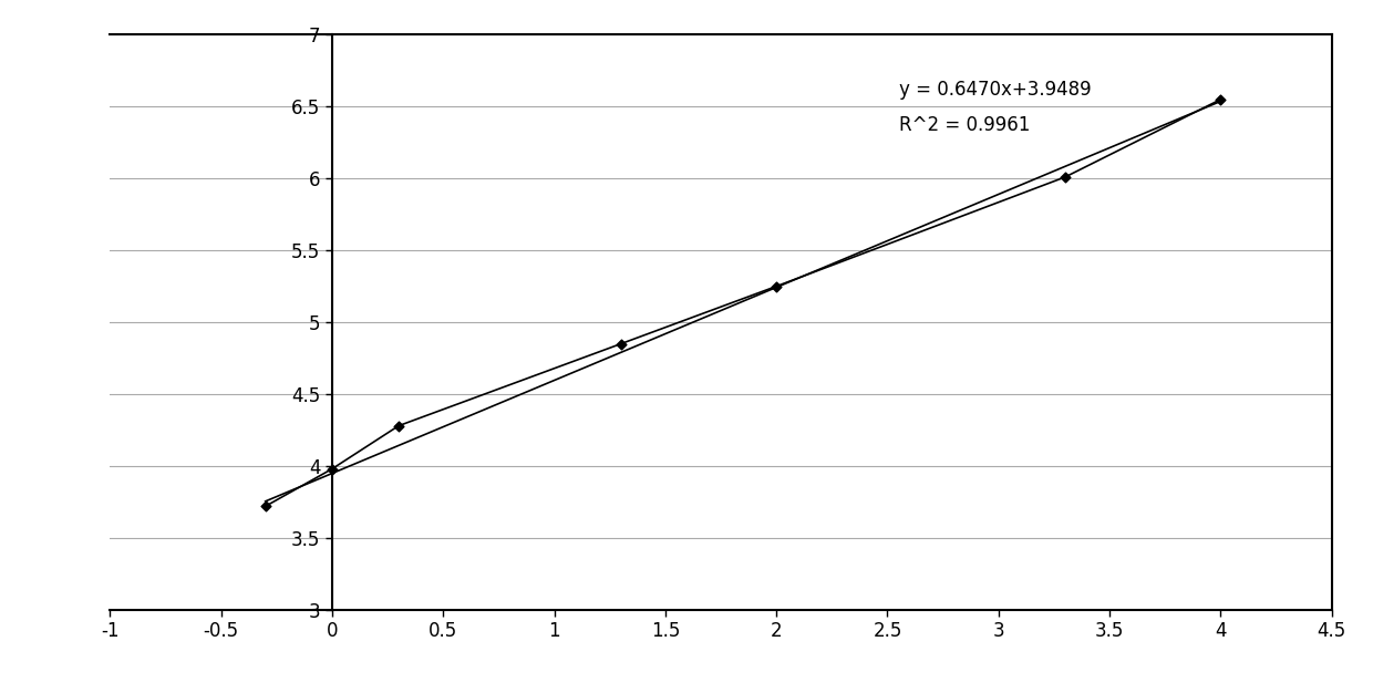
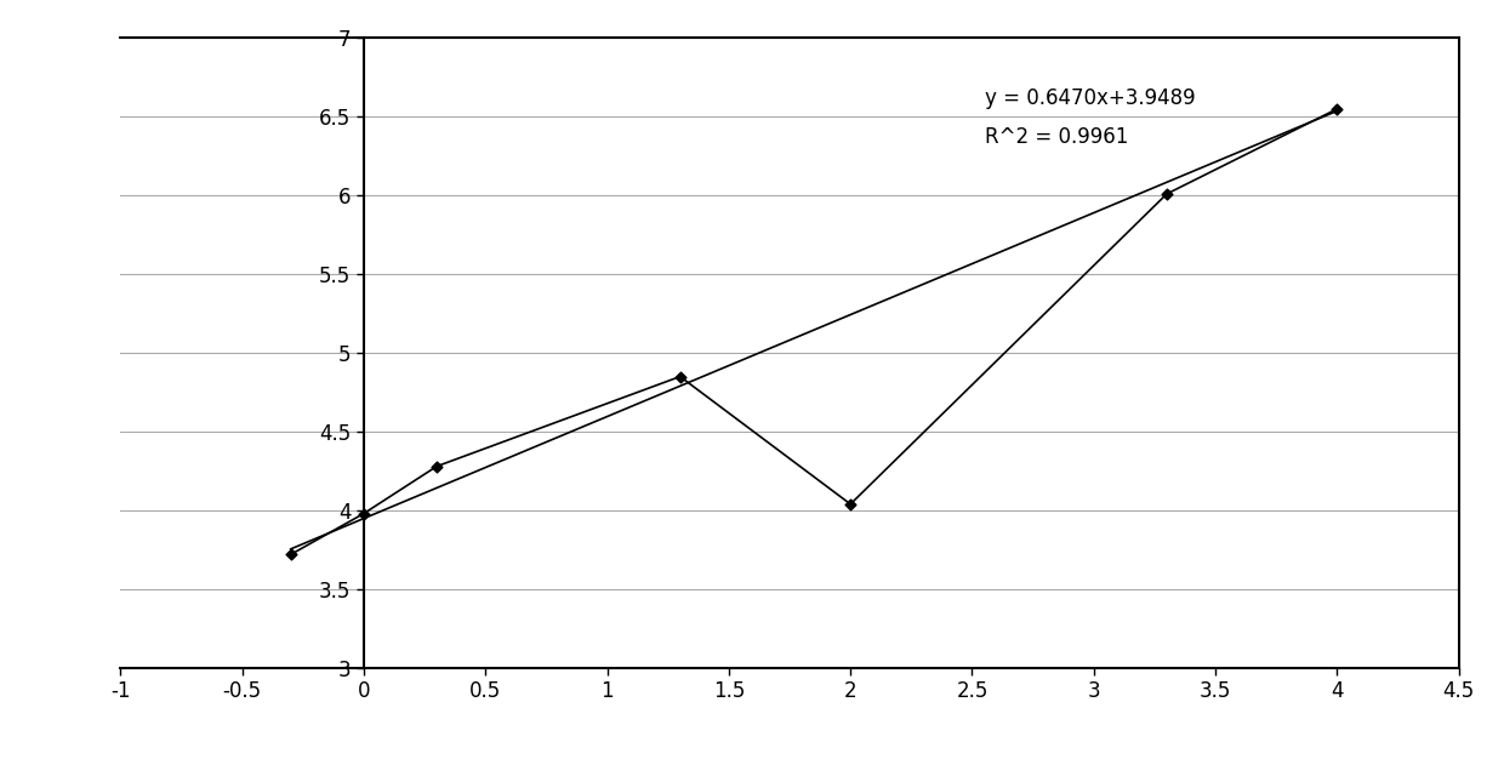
2: 5.25 -> 4.04
